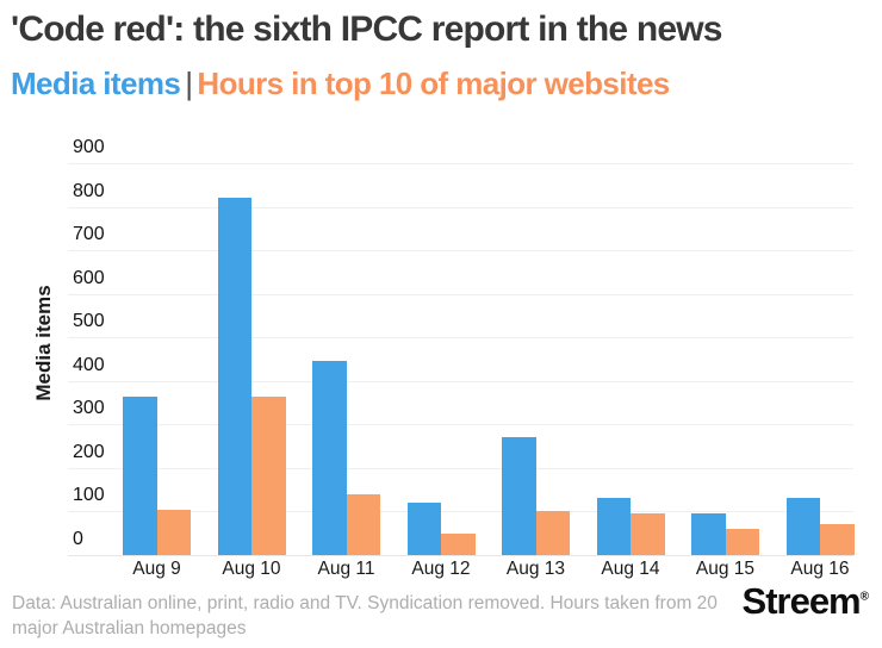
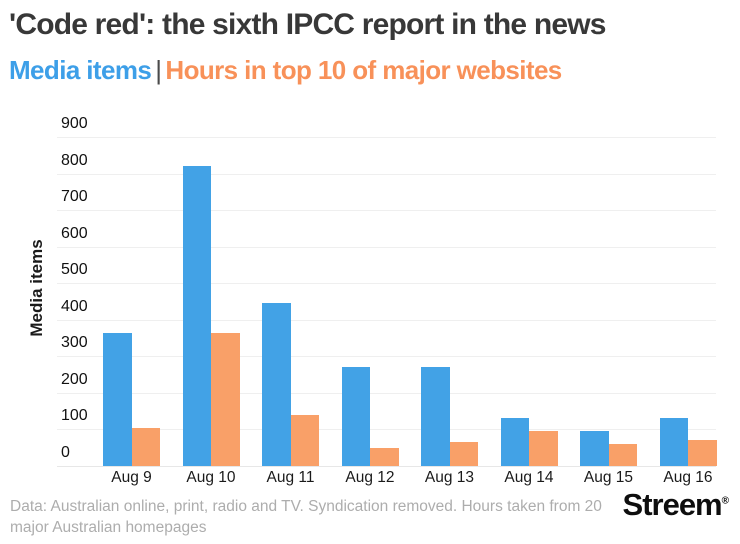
Media items/Aug 12: 120 -> 270
Hours in top 10 of major websites/Aug 13: 100 -> 60
